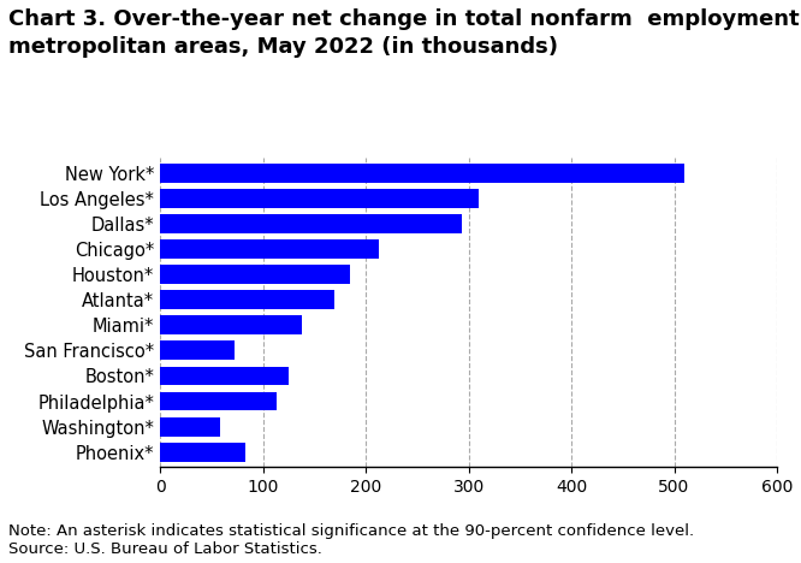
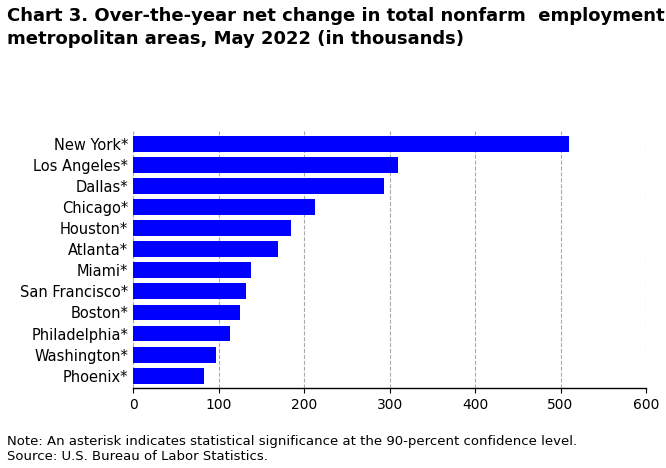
San Francisco*: 72 -> 132
Washington*: 58 -> 97
